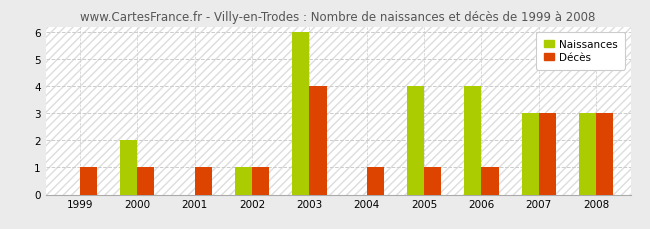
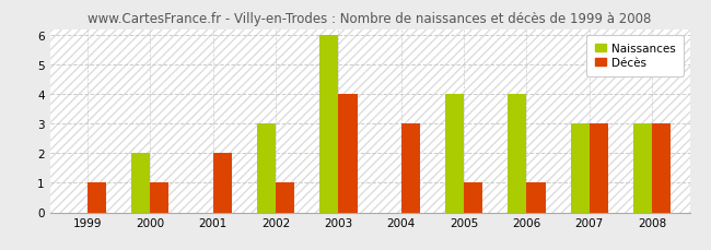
Décès/2001: 1 -> 2
Naissances/2002: 1 -> 3
Décès/2004: 1 -> 3
